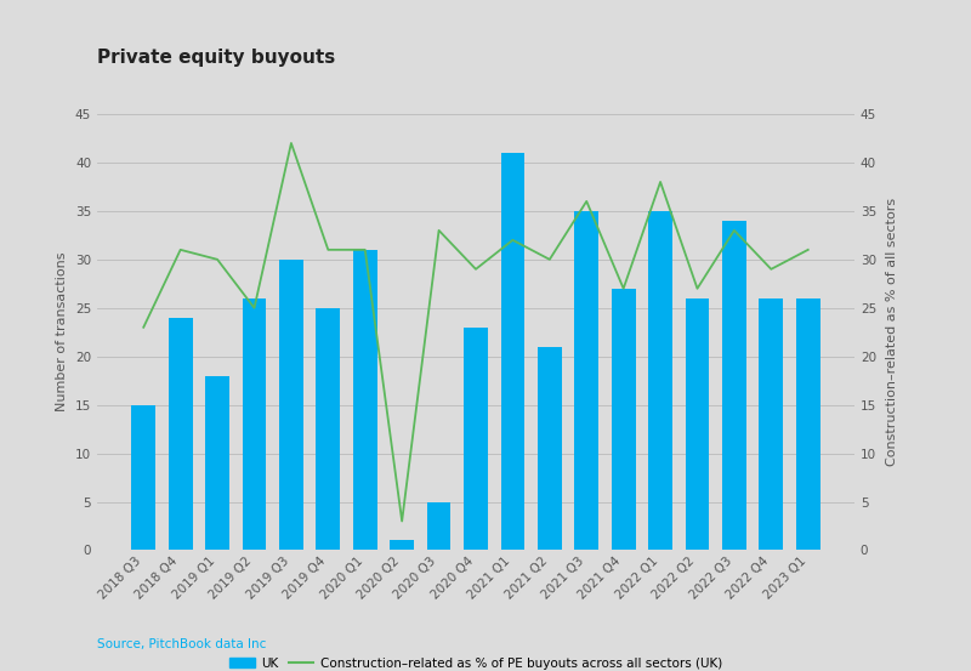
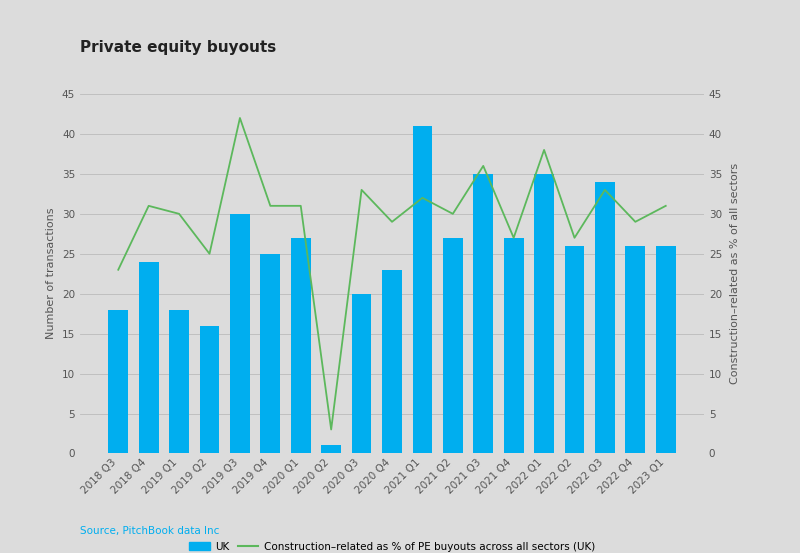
UK/2018 Q3: 15 -> 18
UK/2019 Q2: 26 -> 16
UK/2020 Q1: 31 -> 27
UK/2020 Q3: 5 -> 20
UK/2021 Q2: 21 -> 27
